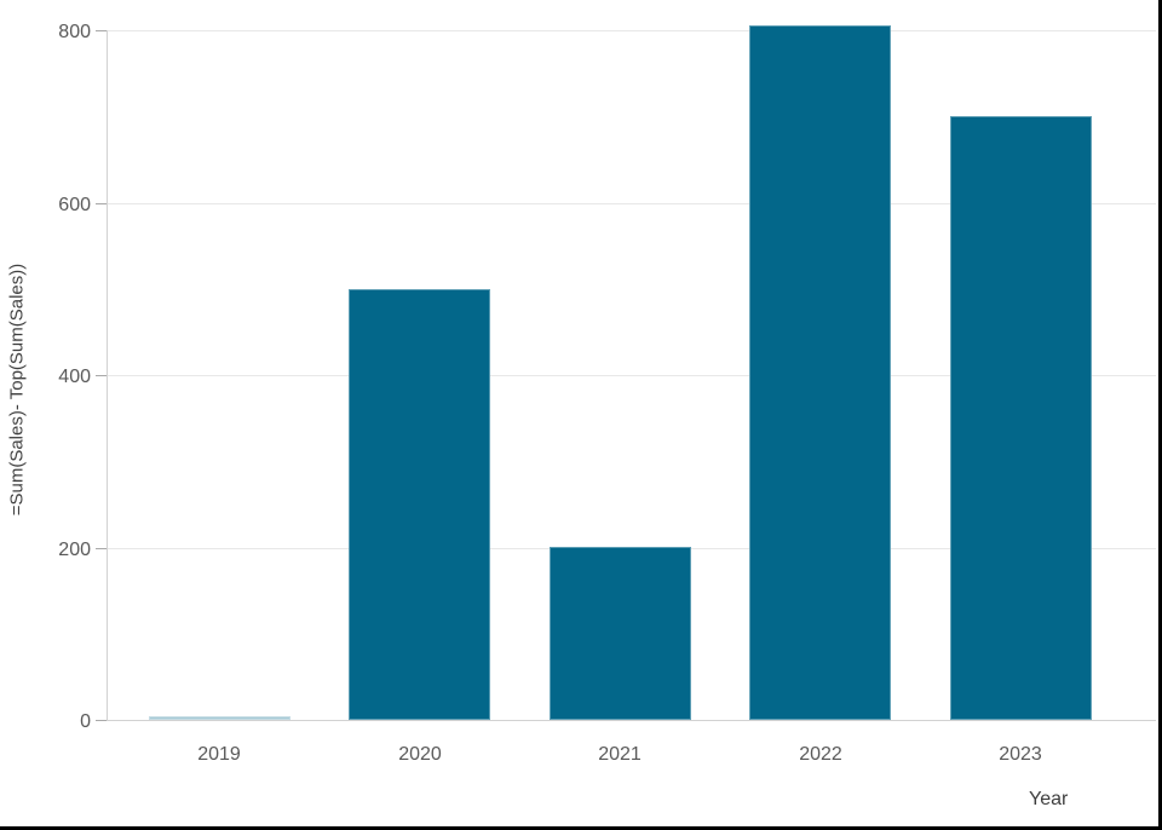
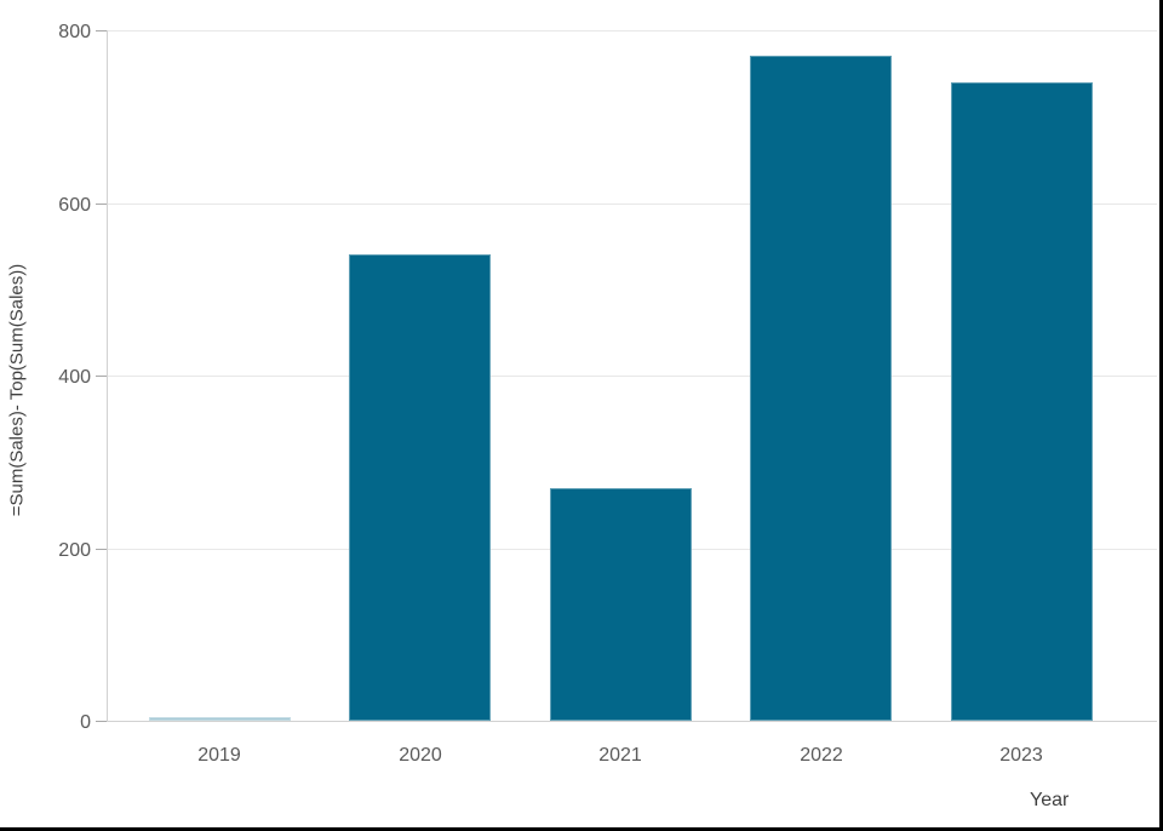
2020: 500 -> 540
2021: 200 -> 270
2022: 800 -> 770
2023: 700 -> 740
